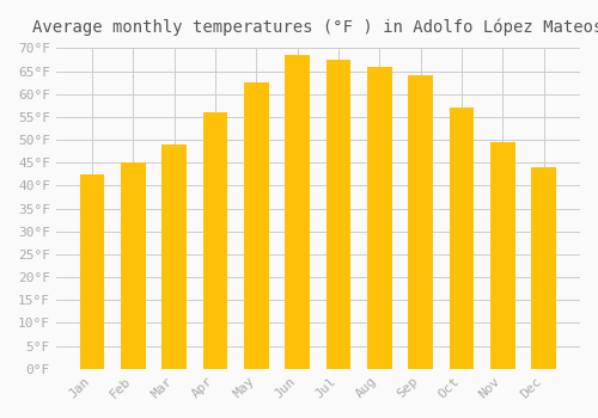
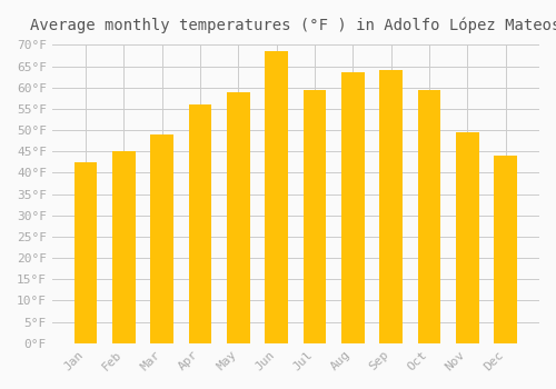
May: 62.5°F -> 59.0°F
Jul: 67.5°F -> 59.5°F
Aug: 66.0°F -> 63.5°F
Oct: 57.0°F -> 59.5°F
